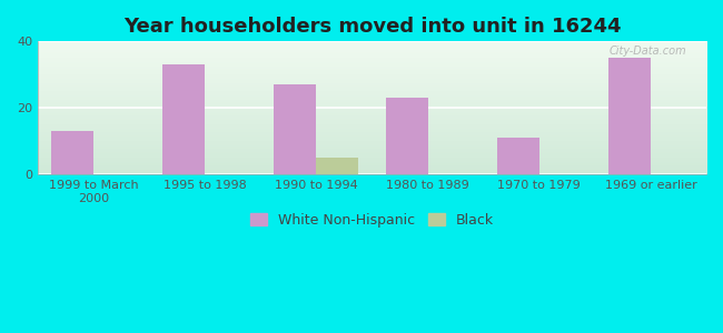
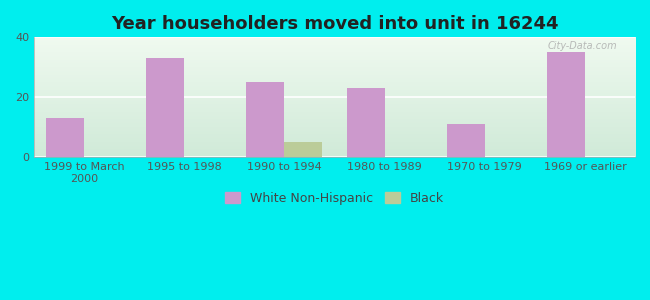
White Non-Hispanic/1990 to 1994: 27 -> 25
